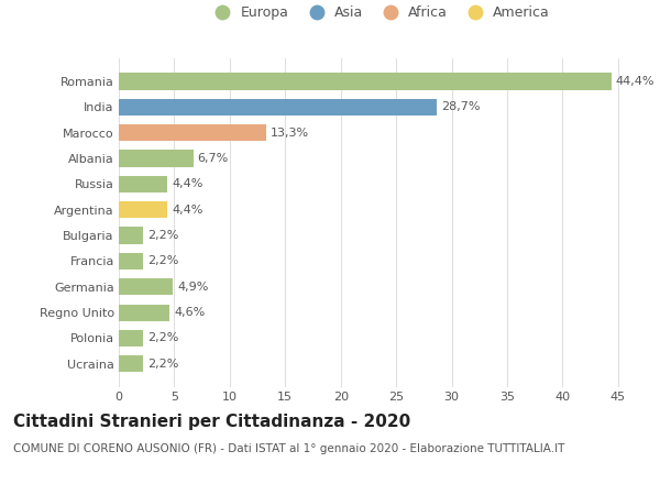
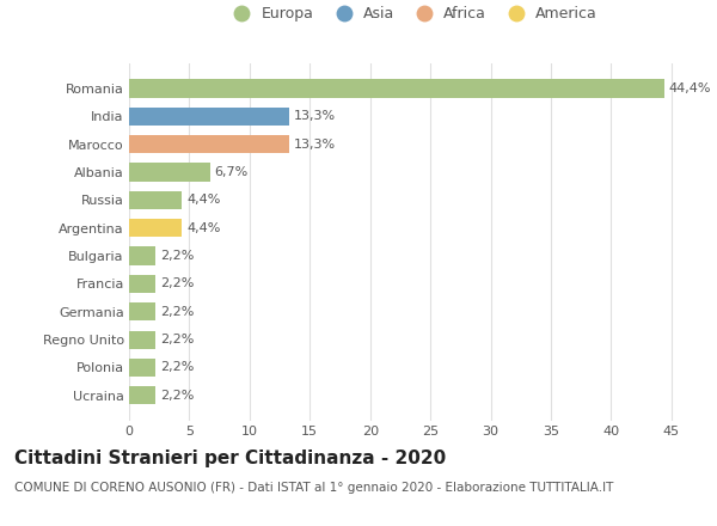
India: 28,7% -> 13,3%
Germania: 4,9% -> 2,2%
Regno Unito: 4,6% -> 2,2%
